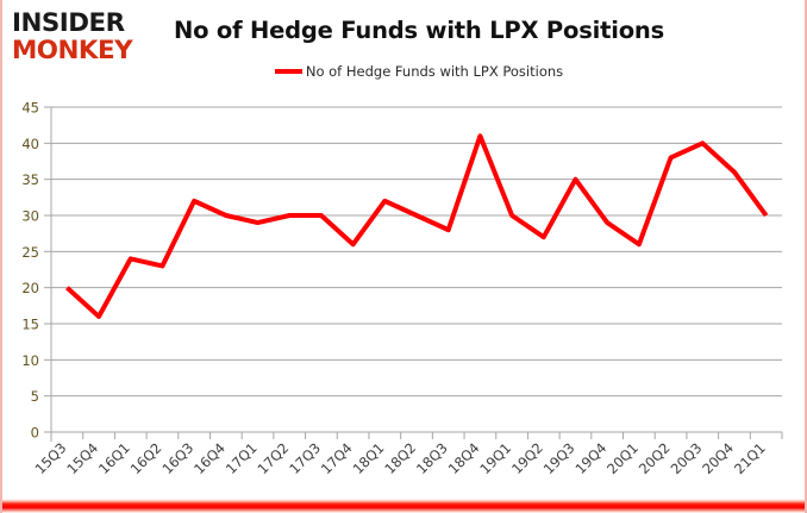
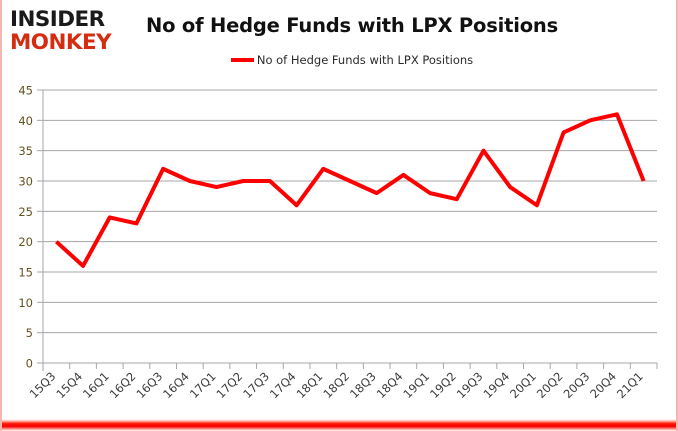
18Q4: 41 -> 31
19Q1: 30 -> 28
20Q4: 36 -> 41
